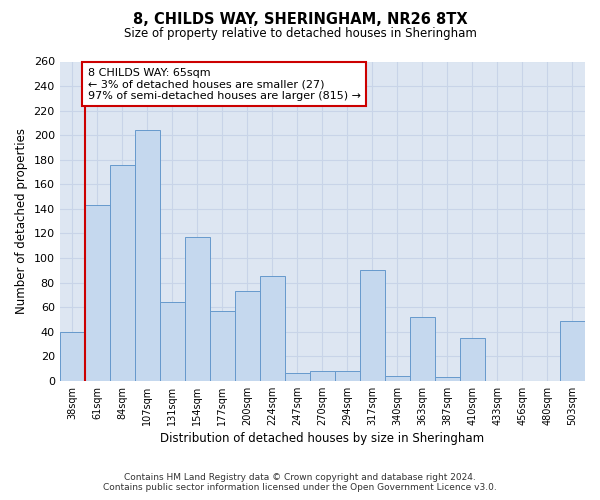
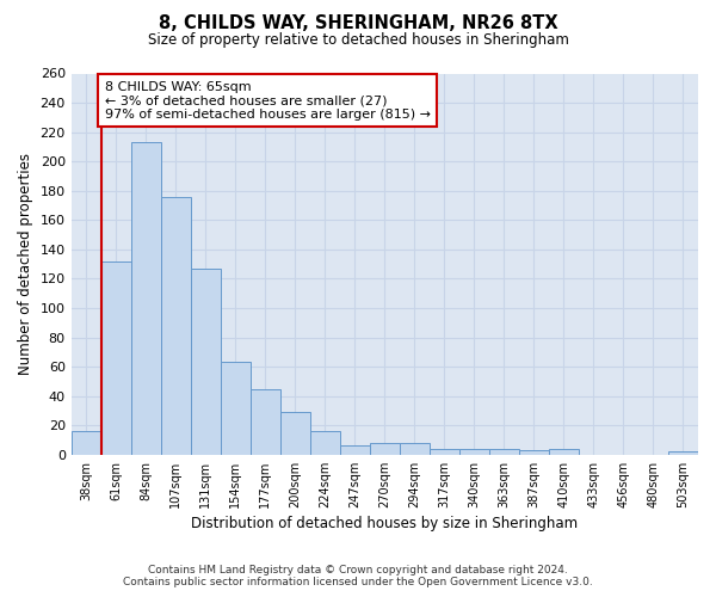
38sqm: 40 -> 16
61sqm: 143 -> 132
84sqm: 176 -> 213
107sqm: 204 -> 176
131sqm: 64 -> 127
154sqm: 117 -> 63
177sqm: 57 -> 45
200sqm: 73 -> 29
224sqm: 85 -> 16
317sqm: 90 -> 4
363sqm: 52 -> 4
410sqm: 35 -> 4
503sqm: 49 -> 2
